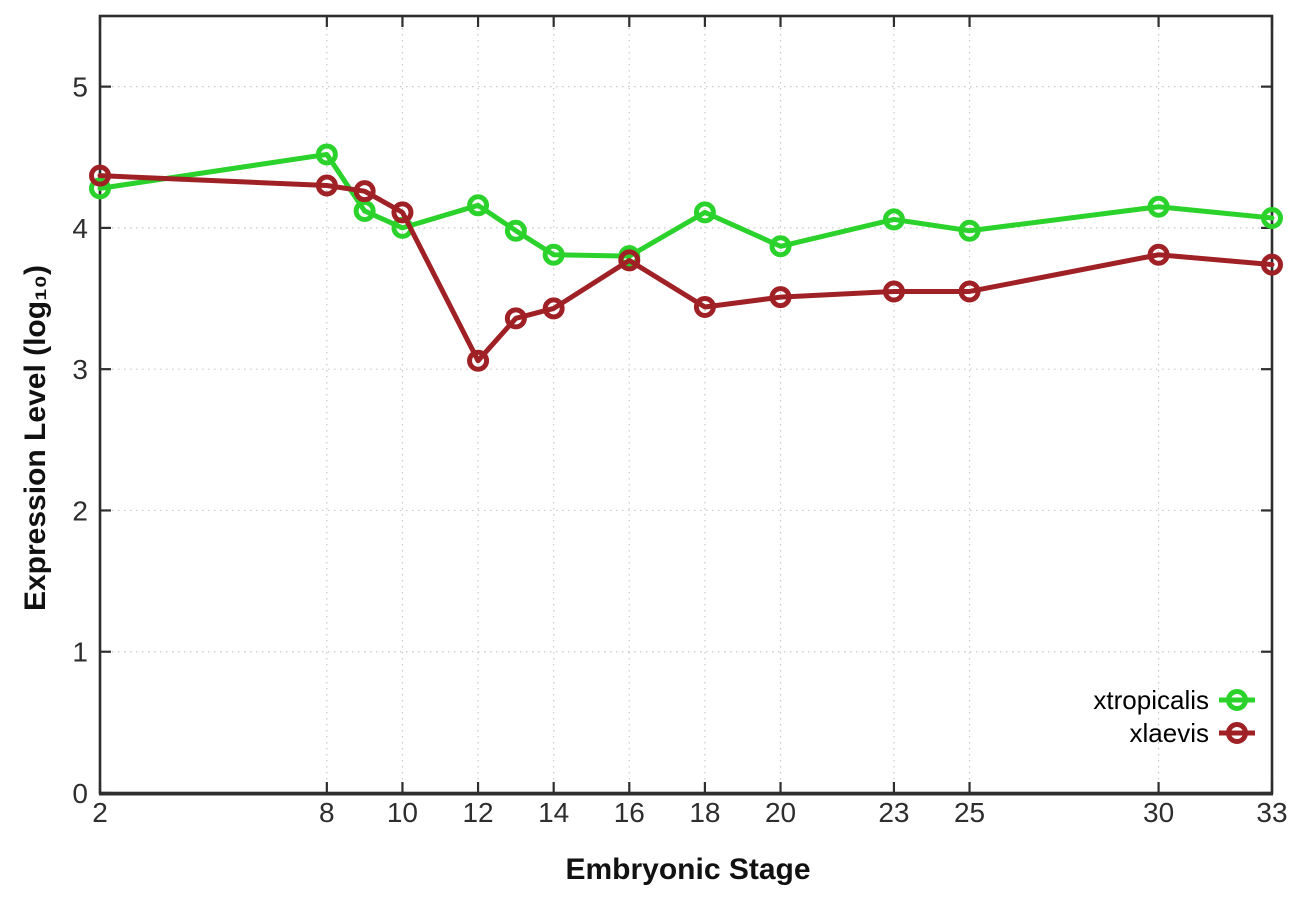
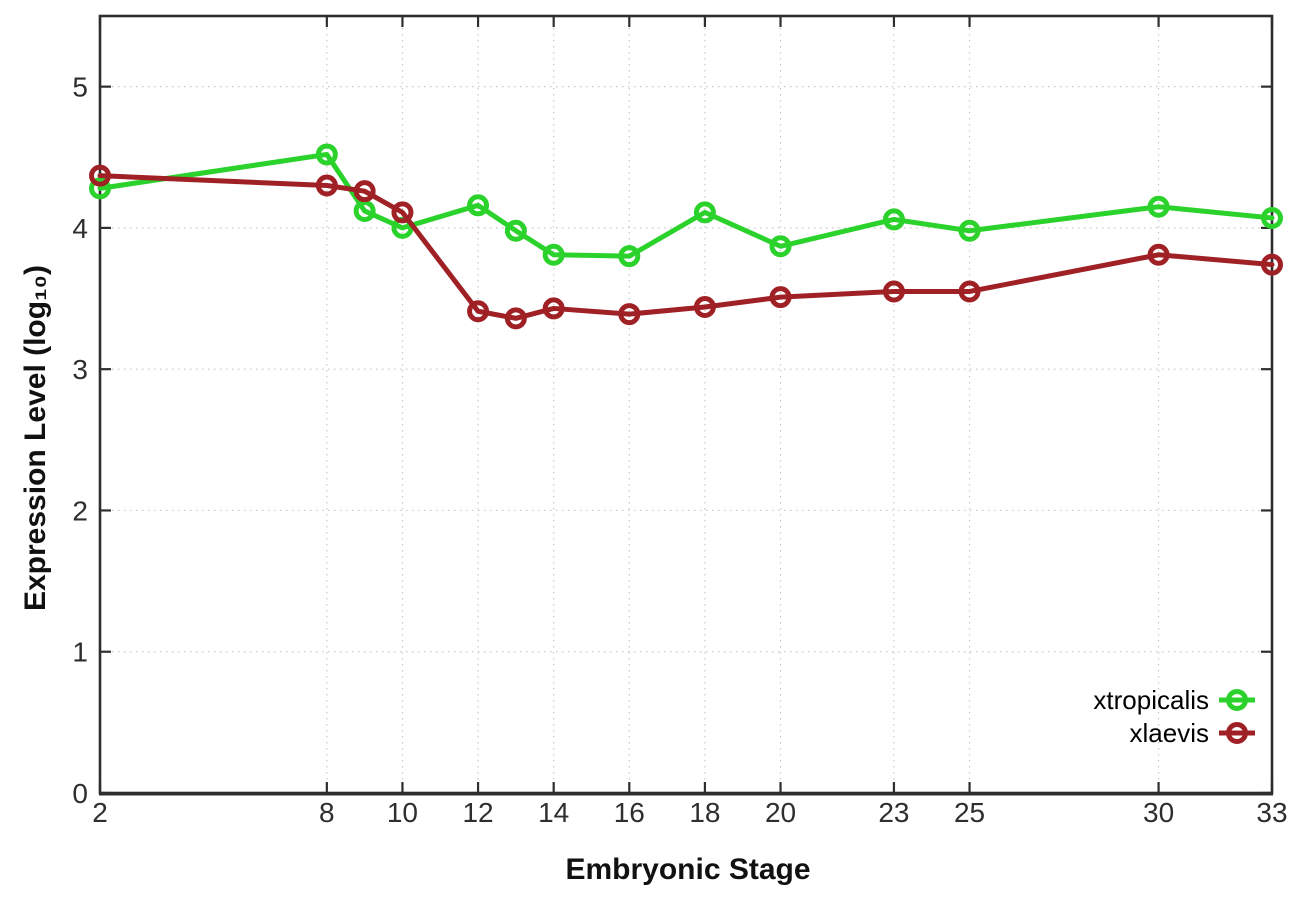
xlaevis/12: 3.06 -> 3.41
xlaevis/16: 3.77 -> 3.39
